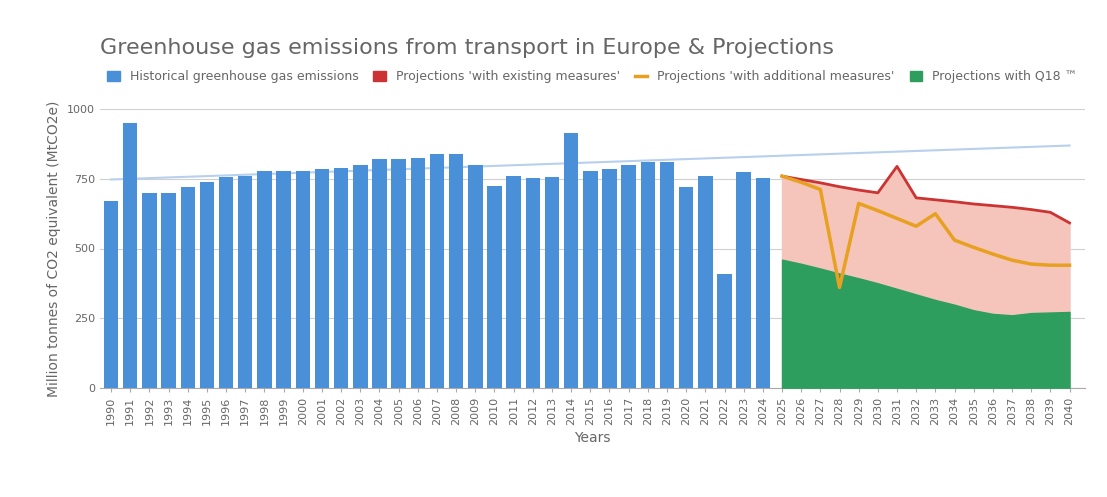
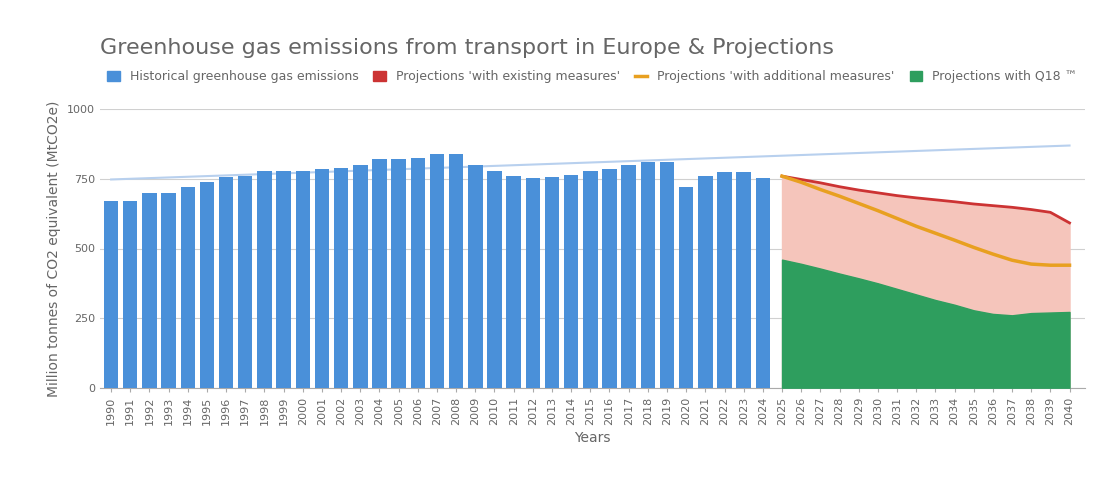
Historical greenhouse gas emissions/1991: 950 -> 672
Historical greenhouse gas emissions/2010: 725 -> 780
Historical greenhouse gas emissions/2014: 915 -> 763
Historical greenhouse gas emissions/2022: 410 -> 775
Projections 'with additional measures'/2028: 360 -> 688
Projections 'with existing measures'/2031: 795 -> 690
Projections 'with additional measures'/2033: 625 -> 555
